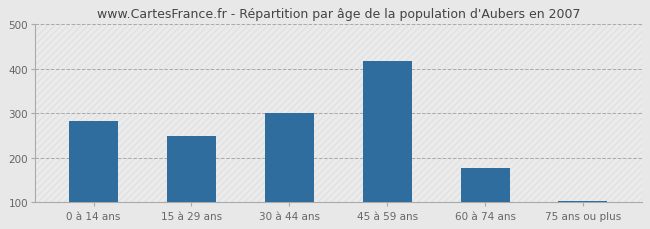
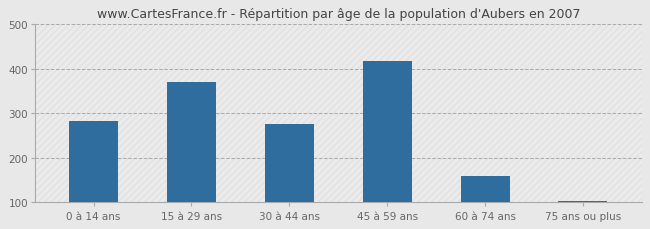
15 à 29 ans: 248 -> 370
30 à 44 ans: 301 -> 275
60 à 74 ans: 177 -> 160
